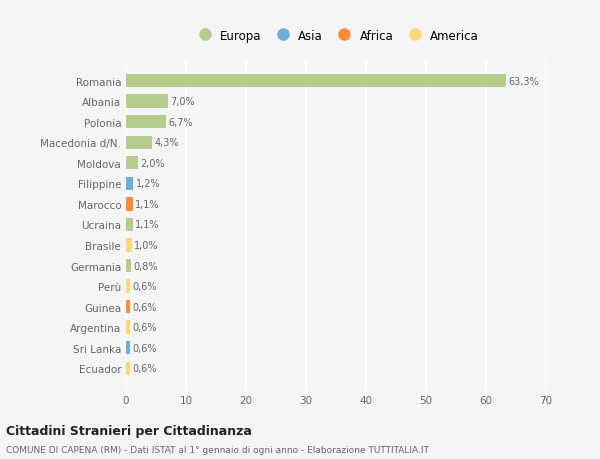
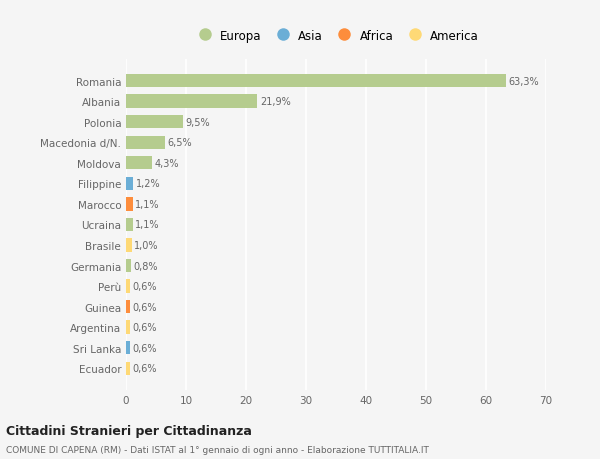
Albania: 7,0% -> 21,9%
Polonia: 6,7% -> 9,5%
Macedonia d/N.: 4,3% -> 6,5%
Moldova: 2,0% -> 4,3%
